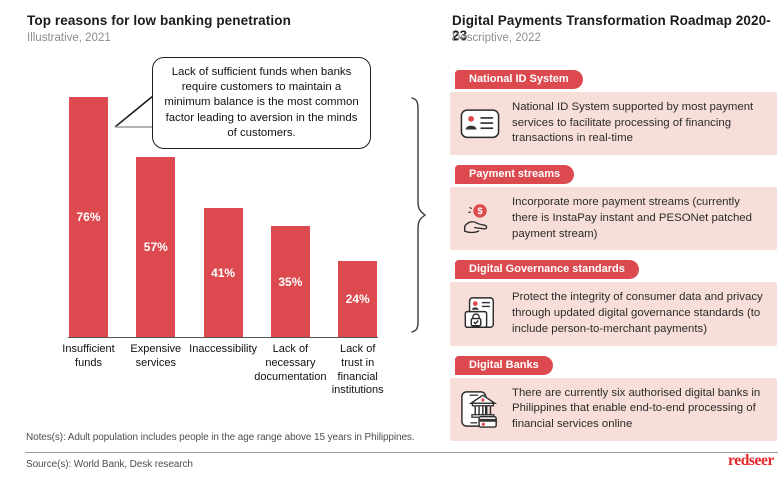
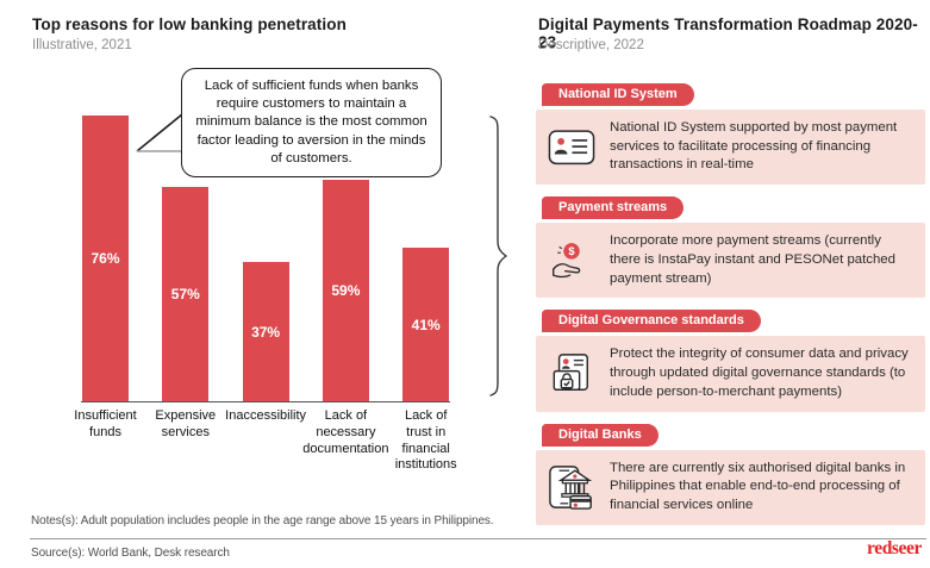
Inaccessibility: 41% -> 37%
Lack of necessary documentation: 35% -> 59%
Lack of trust in financial institutions: 24% -> 41%
